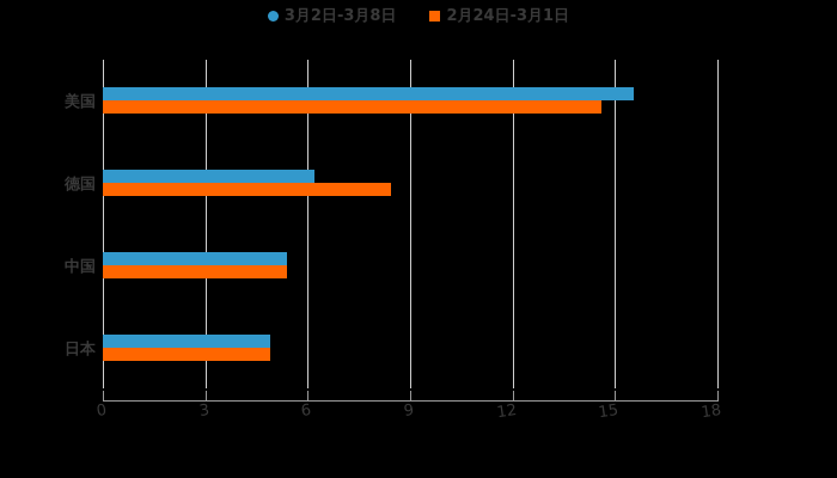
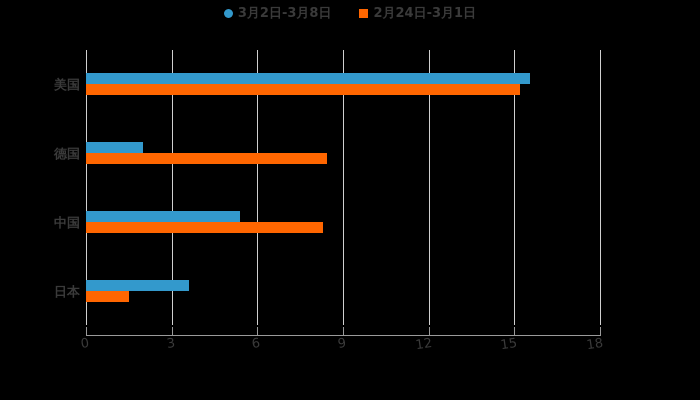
2月24日-3月1日/美国: 14.6 -> 15.2
3月2日-3月8日/德国: 6.2 -> 2.0
2月24日-3月1日/中国: 5.4 -> 8.3
3月2日-3月8日/日本: 4.9 -> 3.6
2月24日-3月1日/日本: 4.9 -> 1.5
